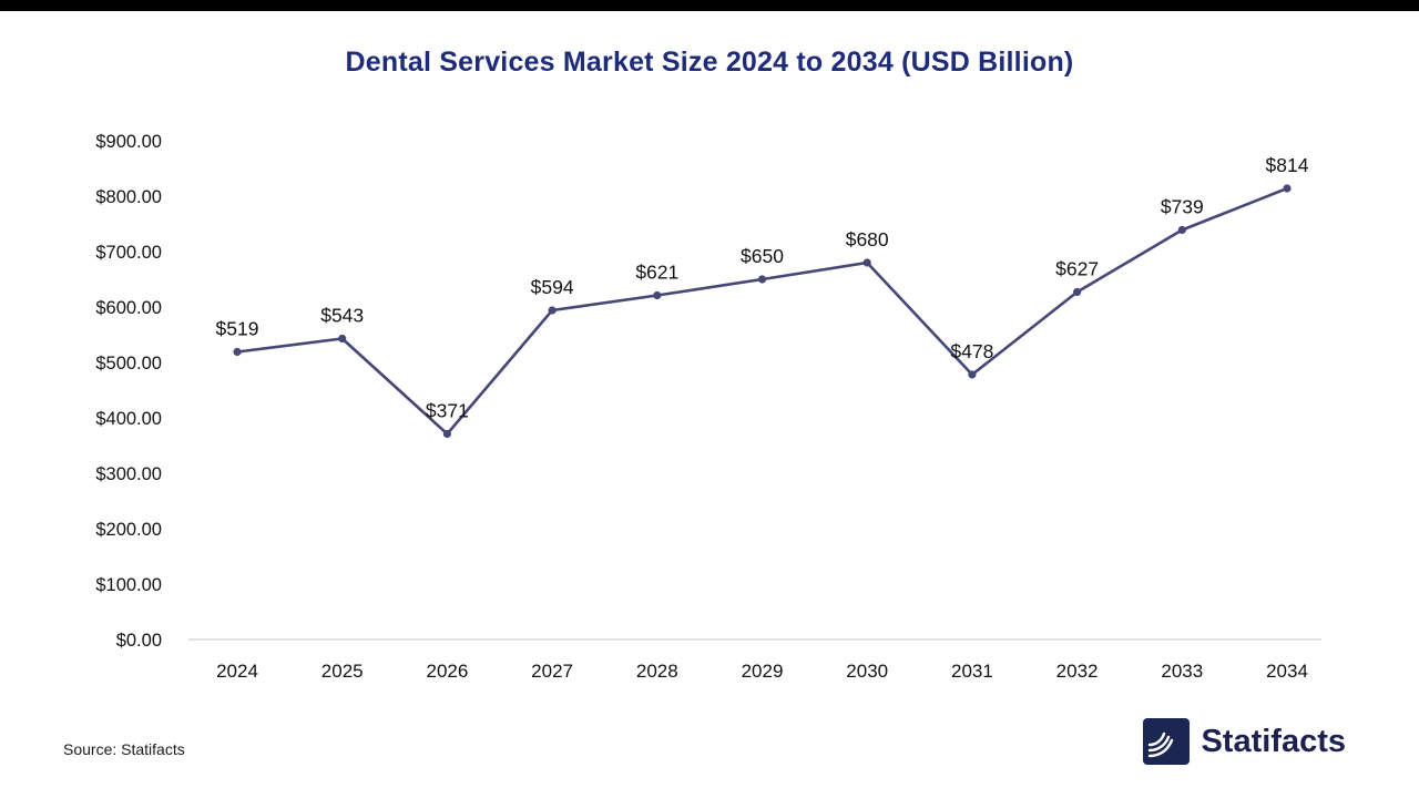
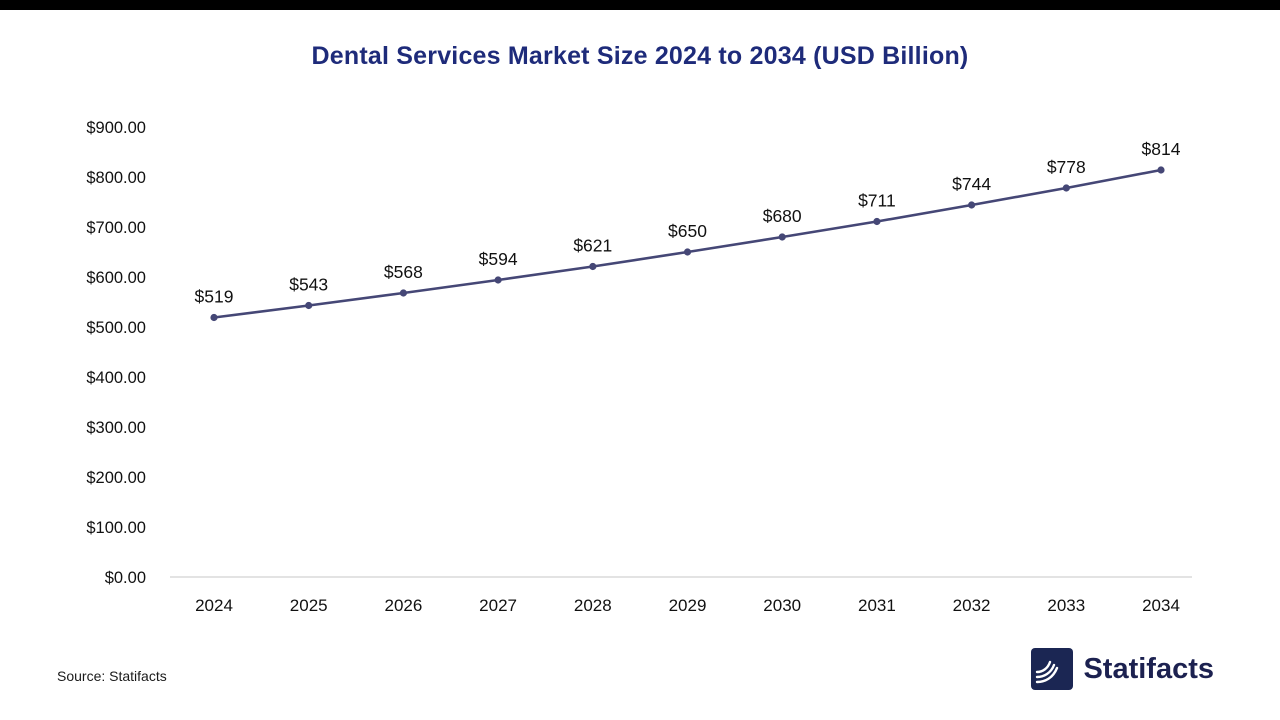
2026: $371 -> $568
2031: $478 -> $711
2032: $627 -> $744
2033: $739 -> $778
